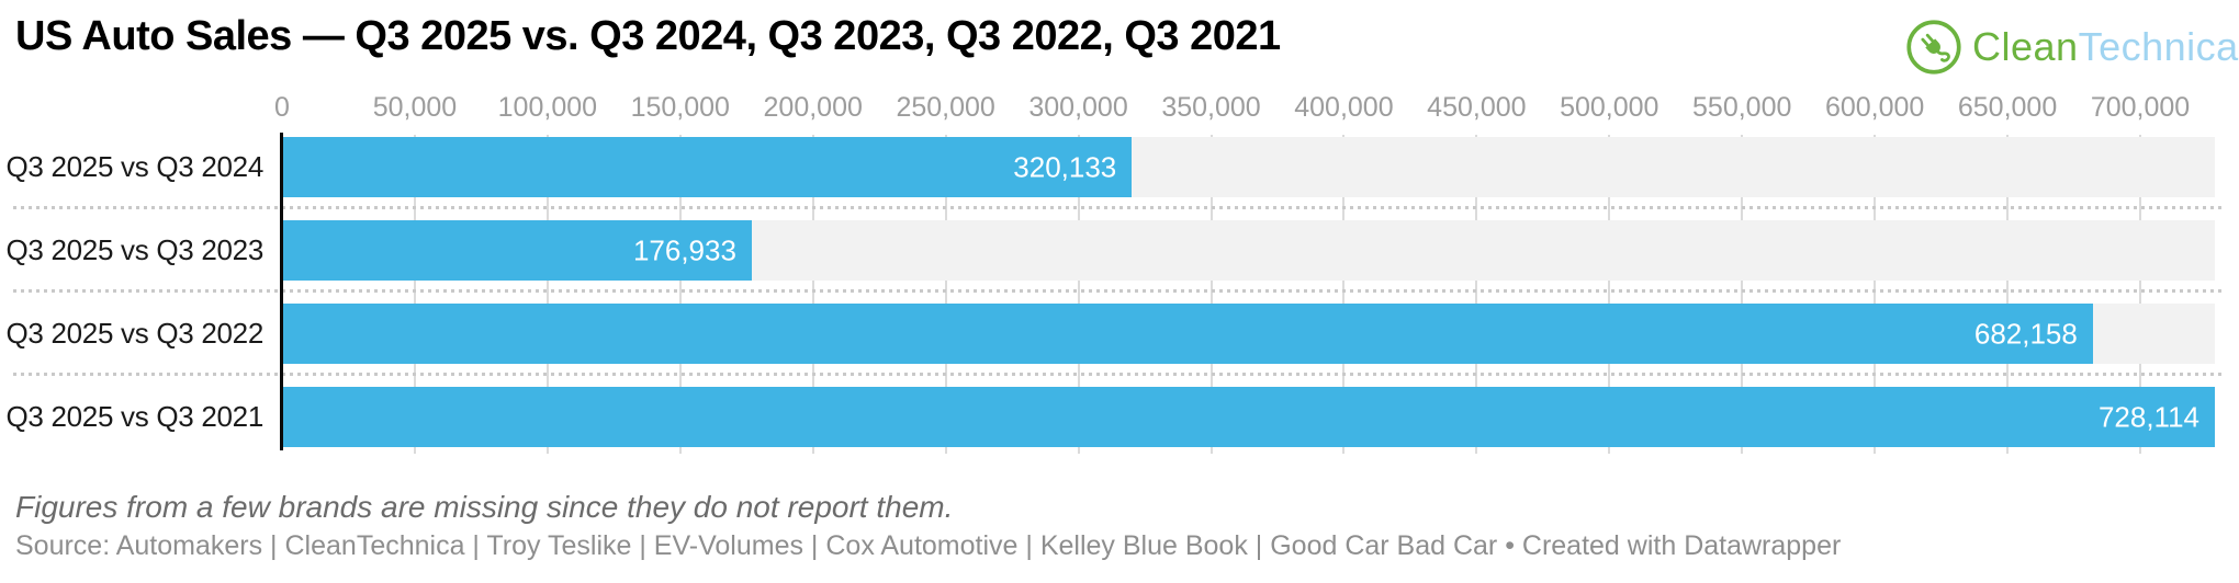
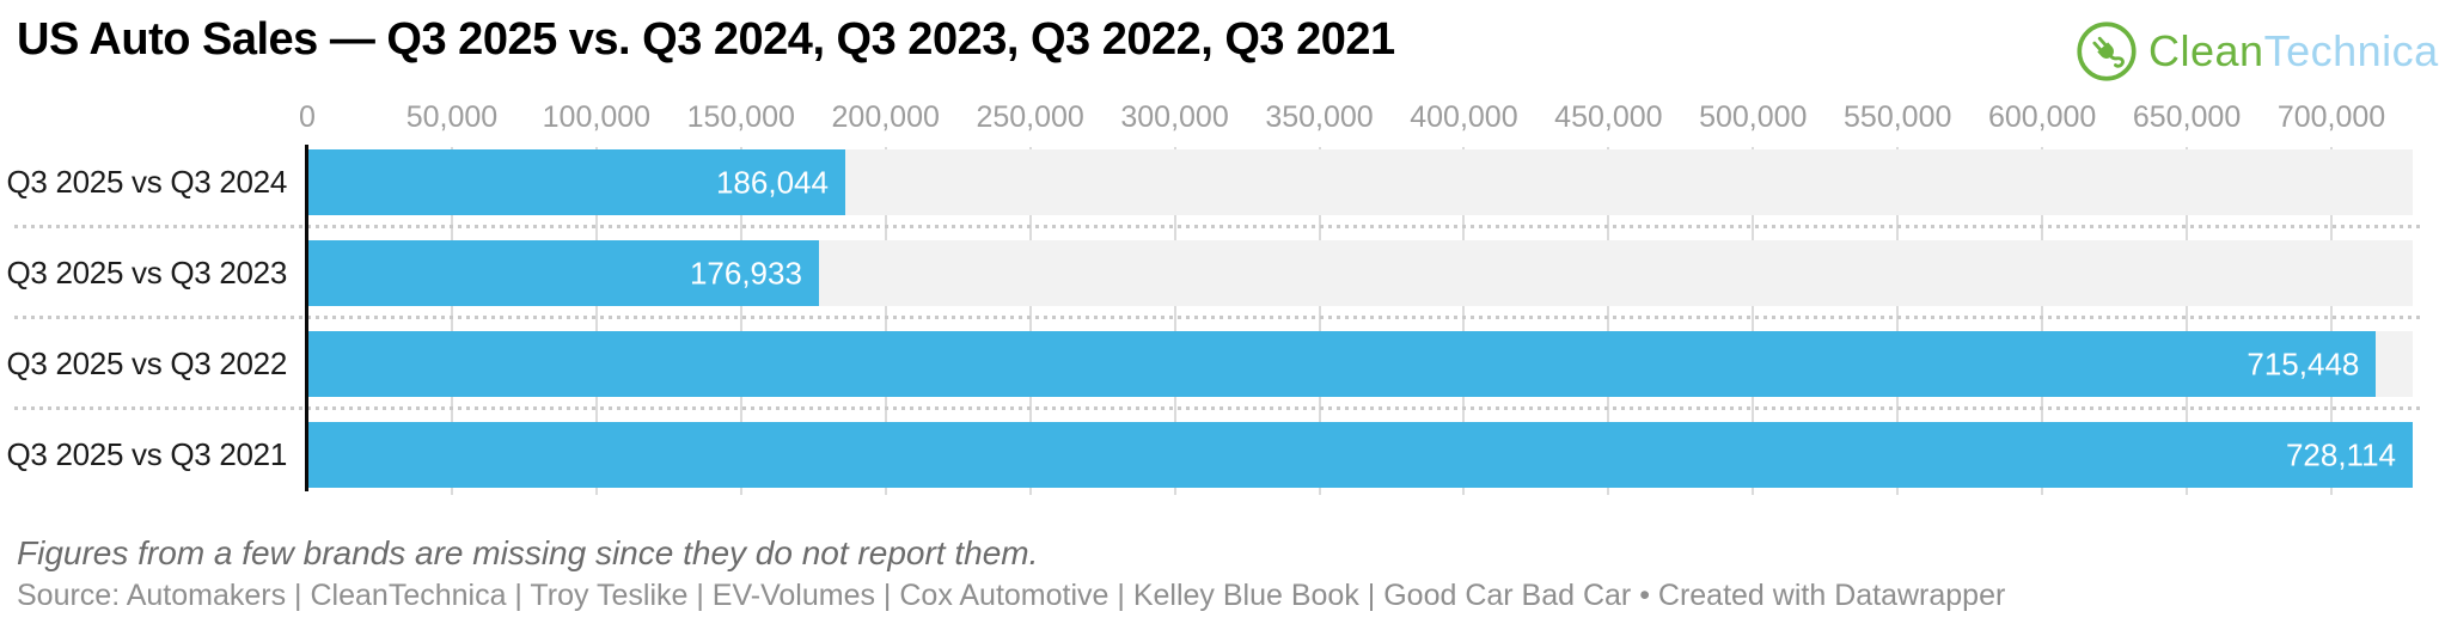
Q3 2025 vs Q3 2024: 320,133 -> 186,044
Q3 2025 vs Q3 2022: 682,158 -> 715,448
